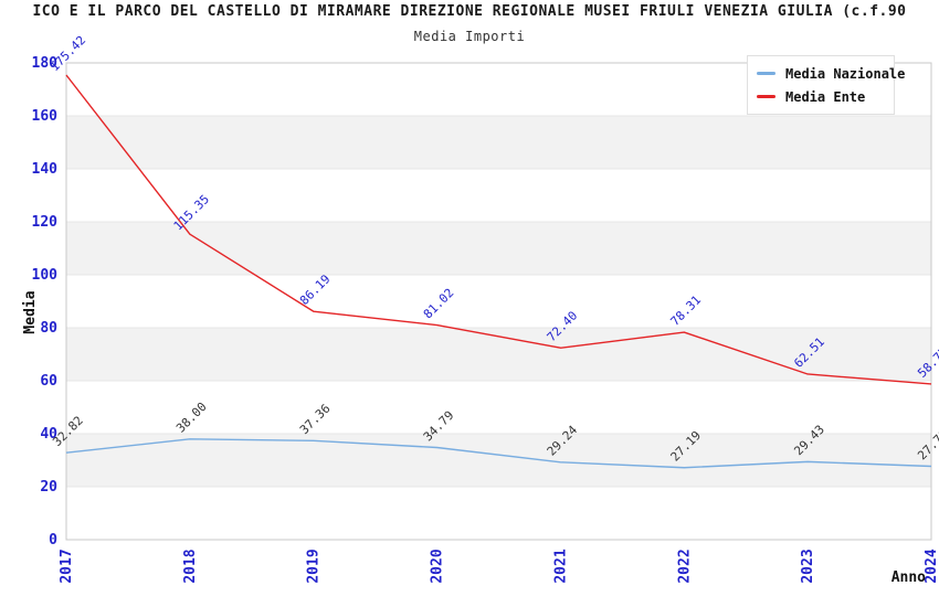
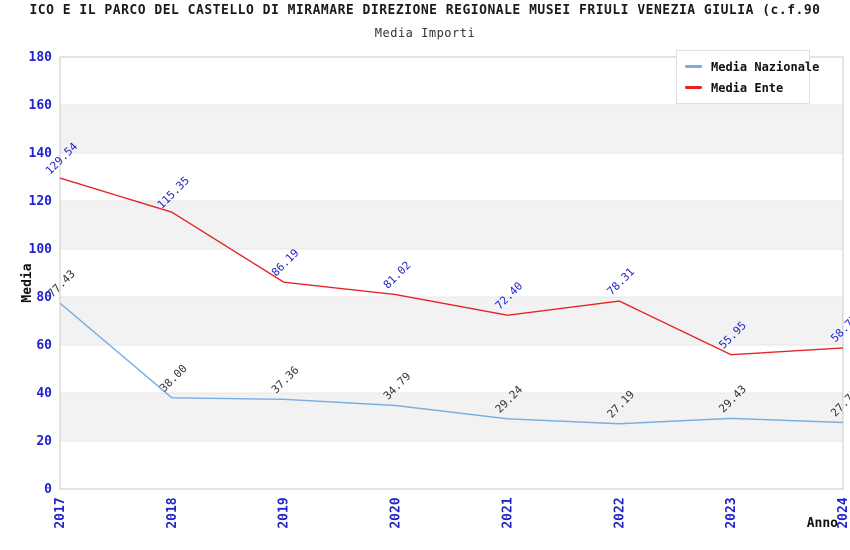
Media Nazionale/2017: 32.82 -> 77.43
Media Ente/2017: 175.42 -> 129.54
Media Ente/2023: 62.51 -> 55.95
